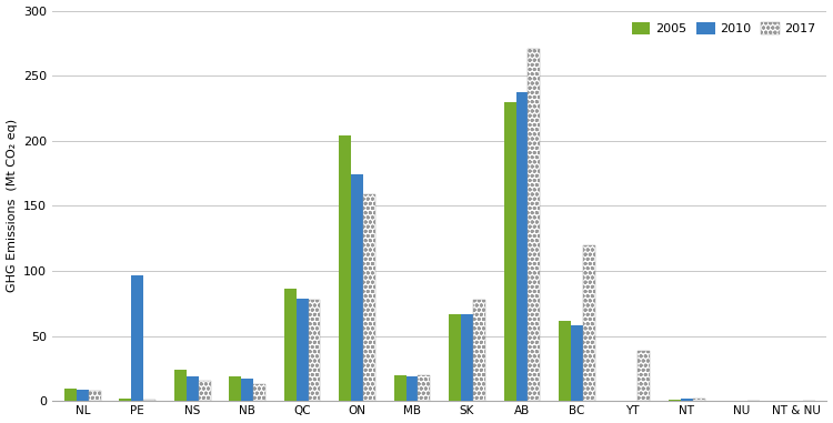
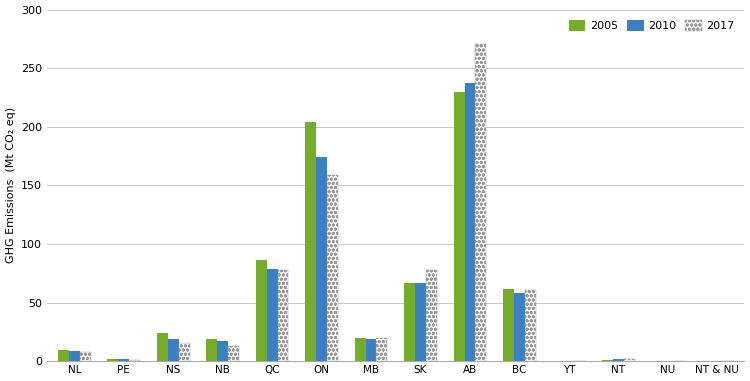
2010/PE: 97 -> 2
2017/BC: 120 -> 61
2017/YT: 39 -> 0
